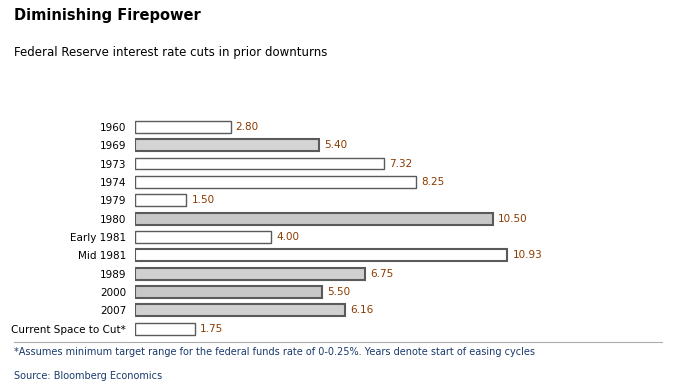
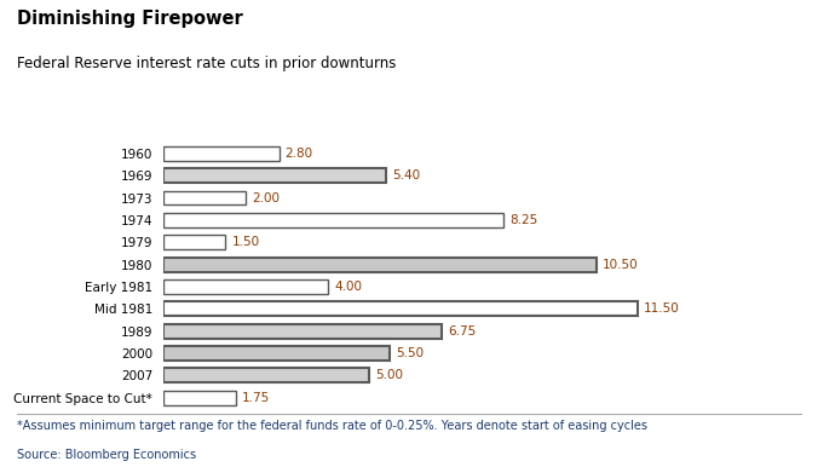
1973: 7.32 -> 2.00
Mid 1981: 10.93 -> 11.50
2007: 6.16 -> 5.00
